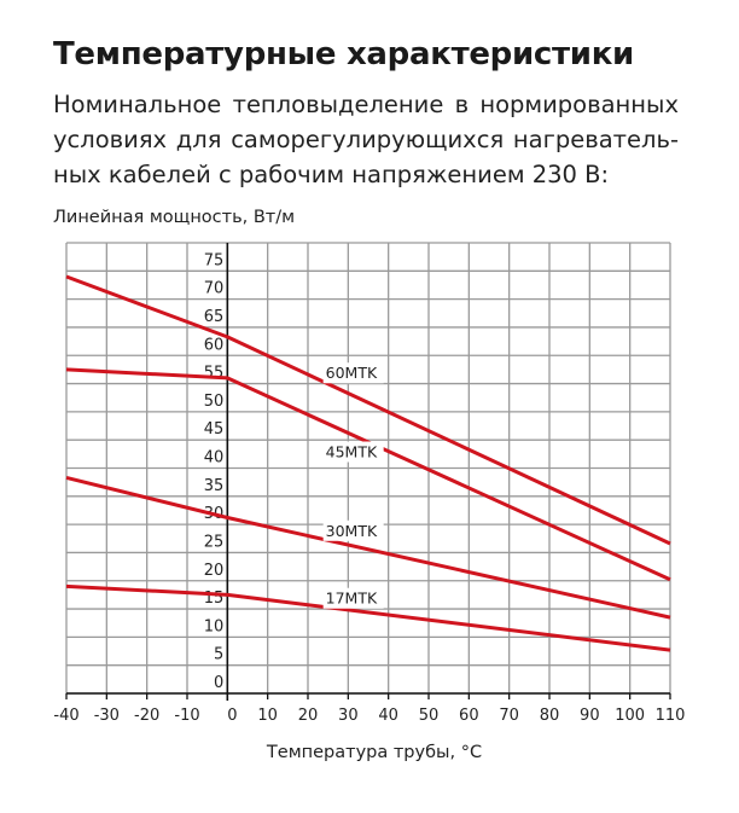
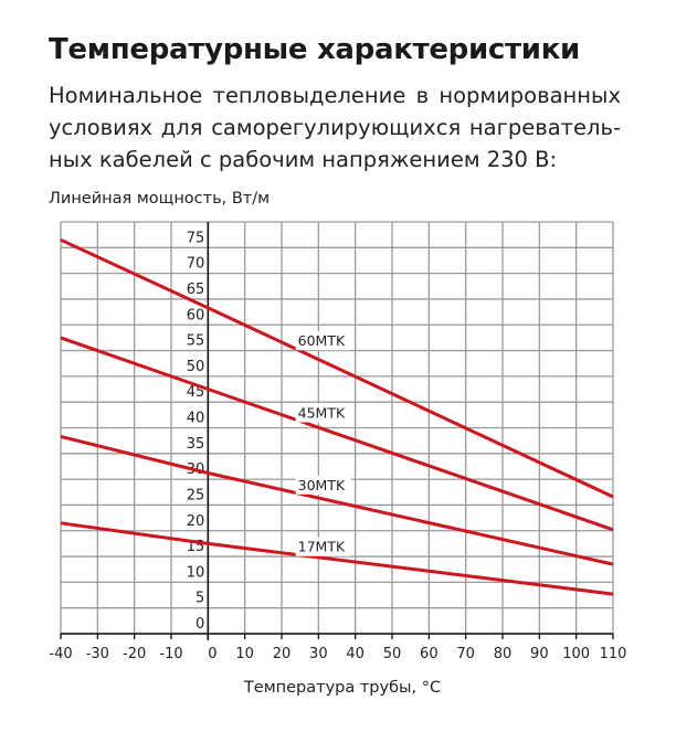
60MTK/-40: 74 -> 76
17MTK/-40: 19 -> 22
45MTK/0: 56 -> 48
